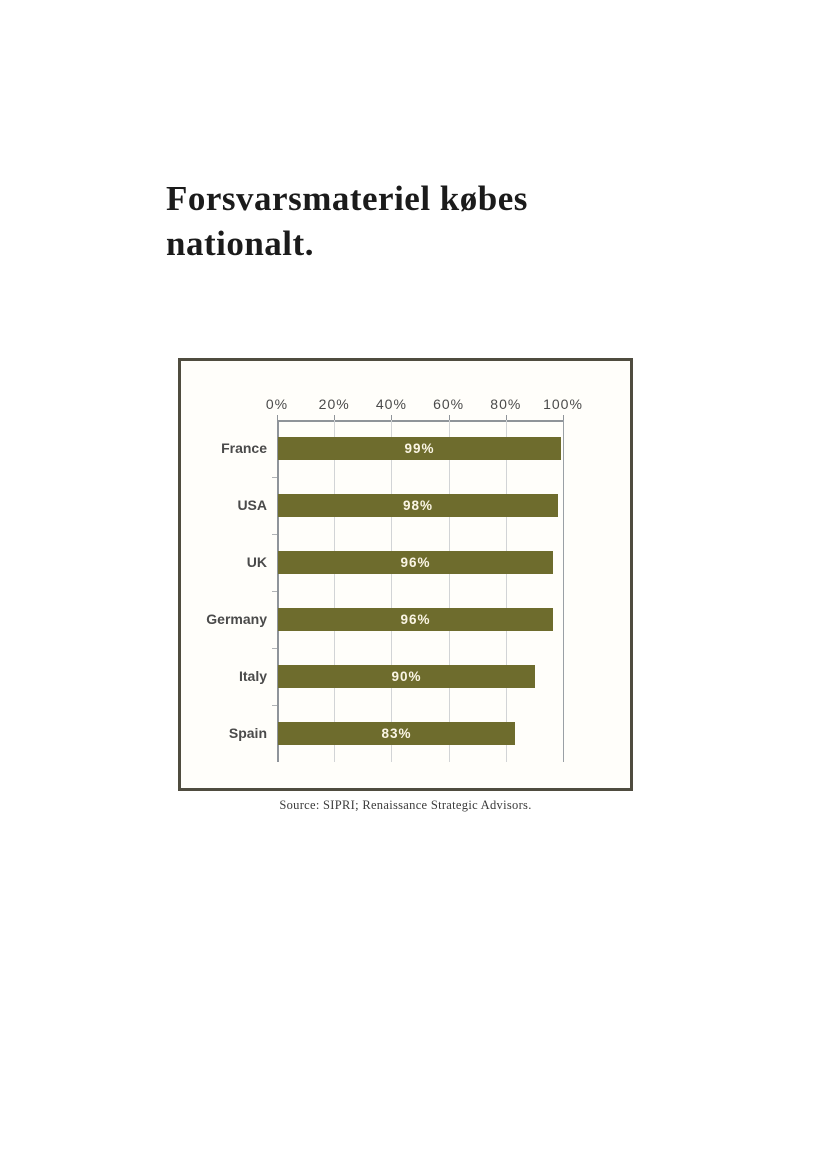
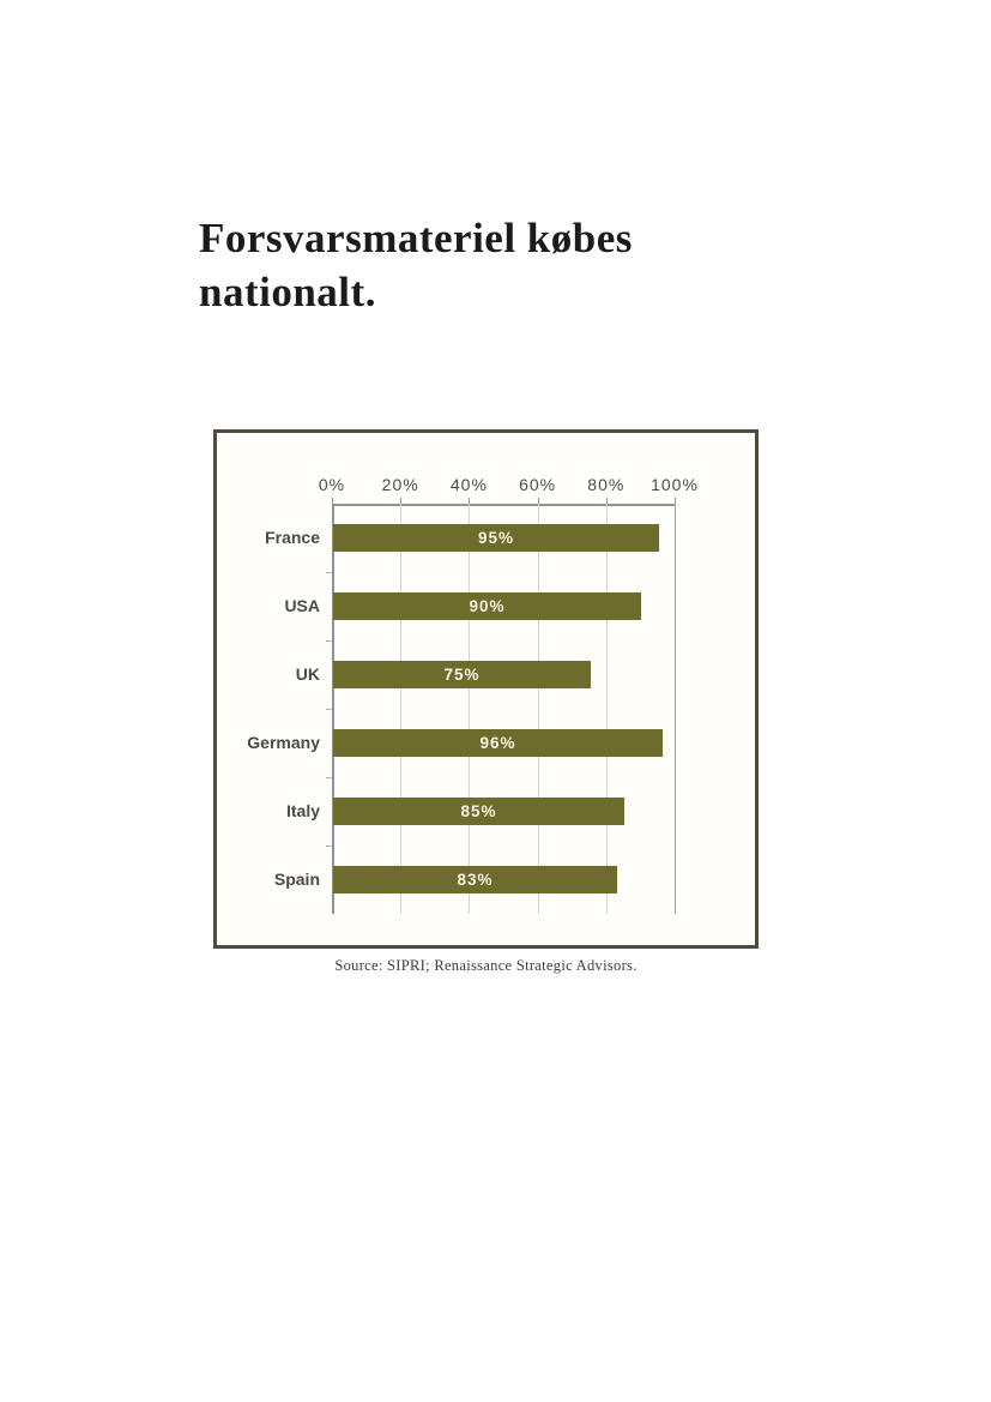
France: 99% -> 95%
USA: 98% -> 90%
UK: 96% -> 75%
Italy: 90% -> 85%
